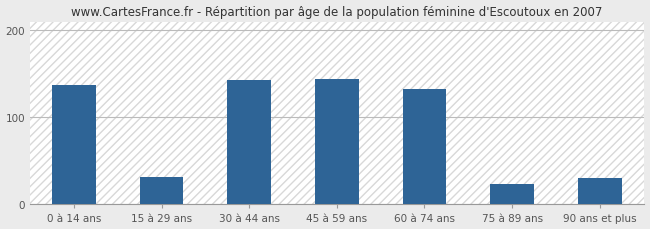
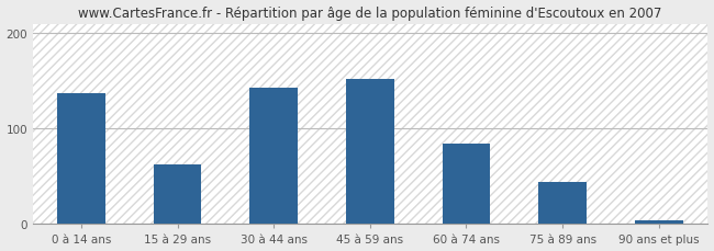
15 à 29 ans: 32 -> 63
45 à 59 ans: 144 -> 152
60 à 74 ans: 132 -> 84
75 à 89 ans: 24 -> 44
90 ans et plus: 30 -> 4
